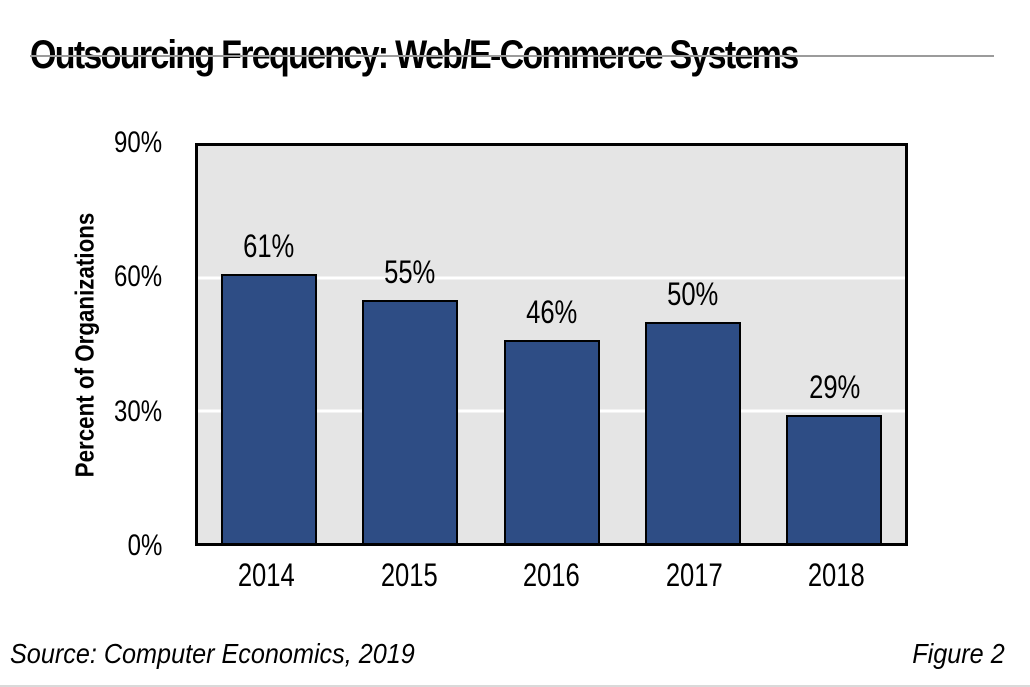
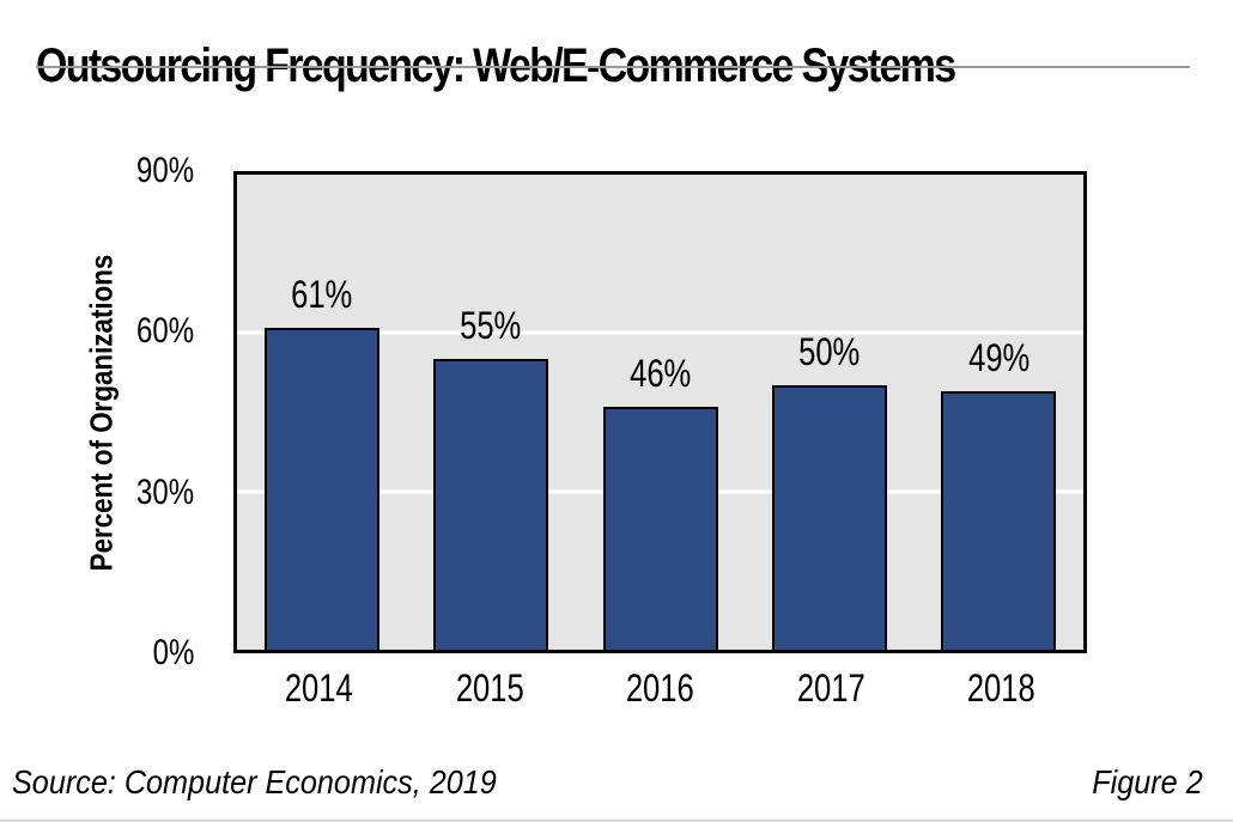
2018: 29% -> 49%
